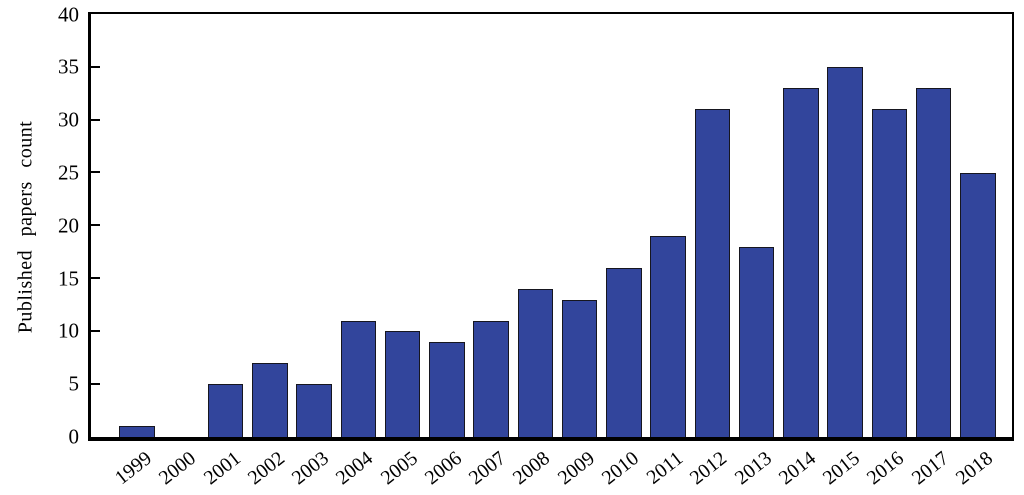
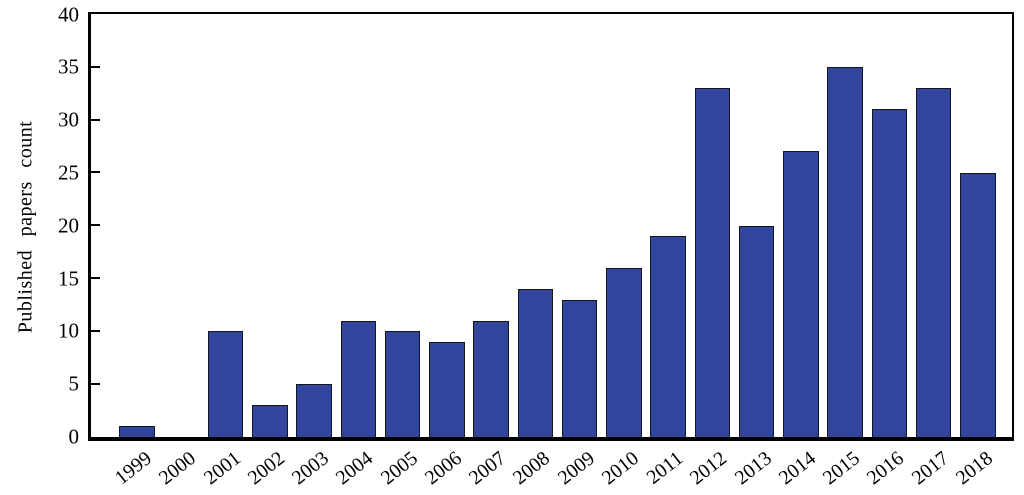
2001: 5 -> 10
2002: 7 -> 3
2012: 31 -> 33
2013: 18 -> 20
2014: 33 -> 27
